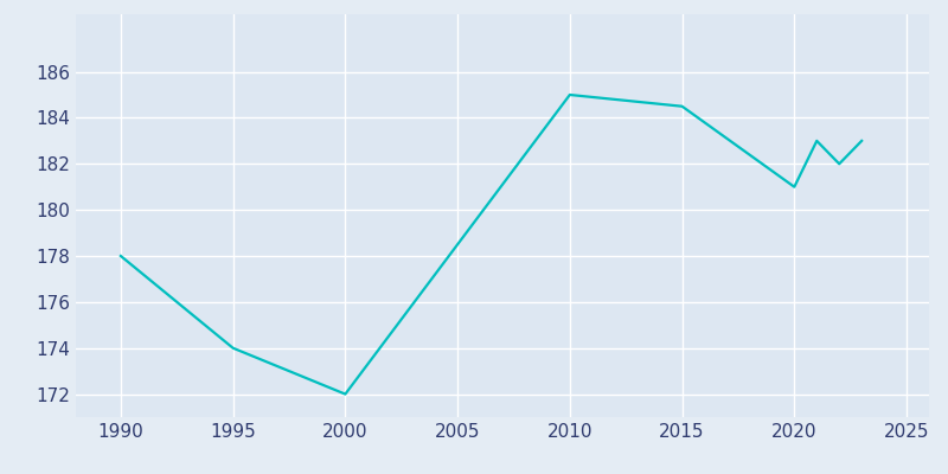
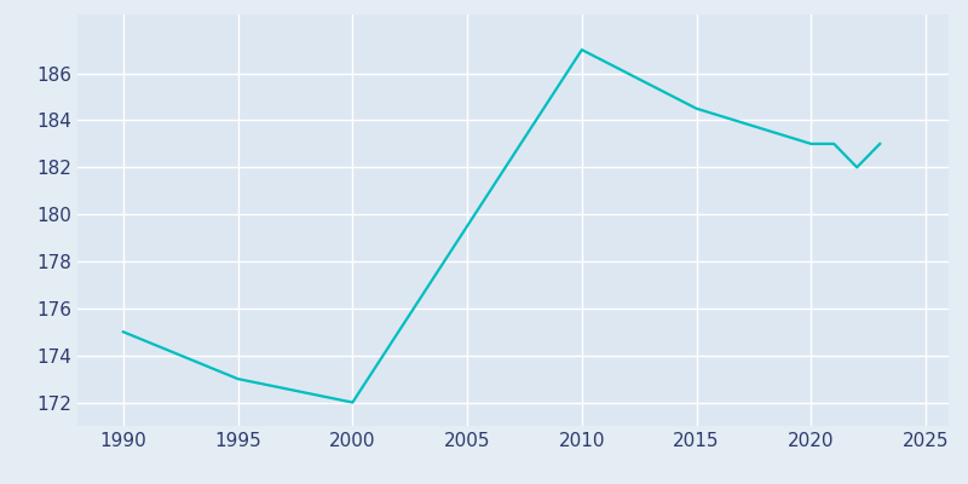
1990: 178.0 -> 175.0
1995: 174.0 -> 173.0
2010: 185.0 -> 187.0
2020: 181.0 -> 183.0
